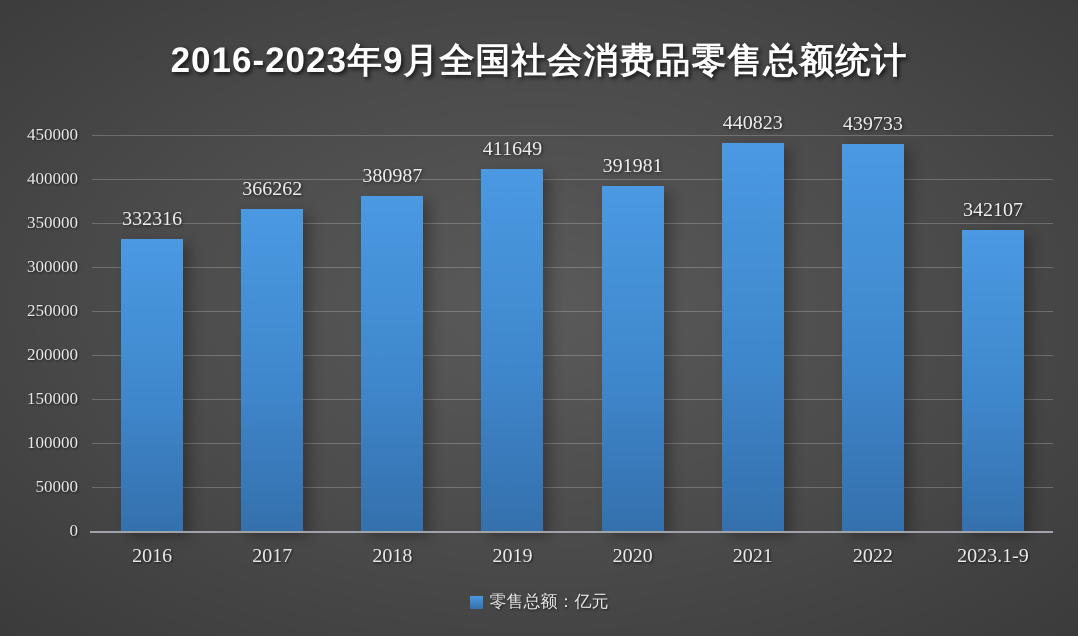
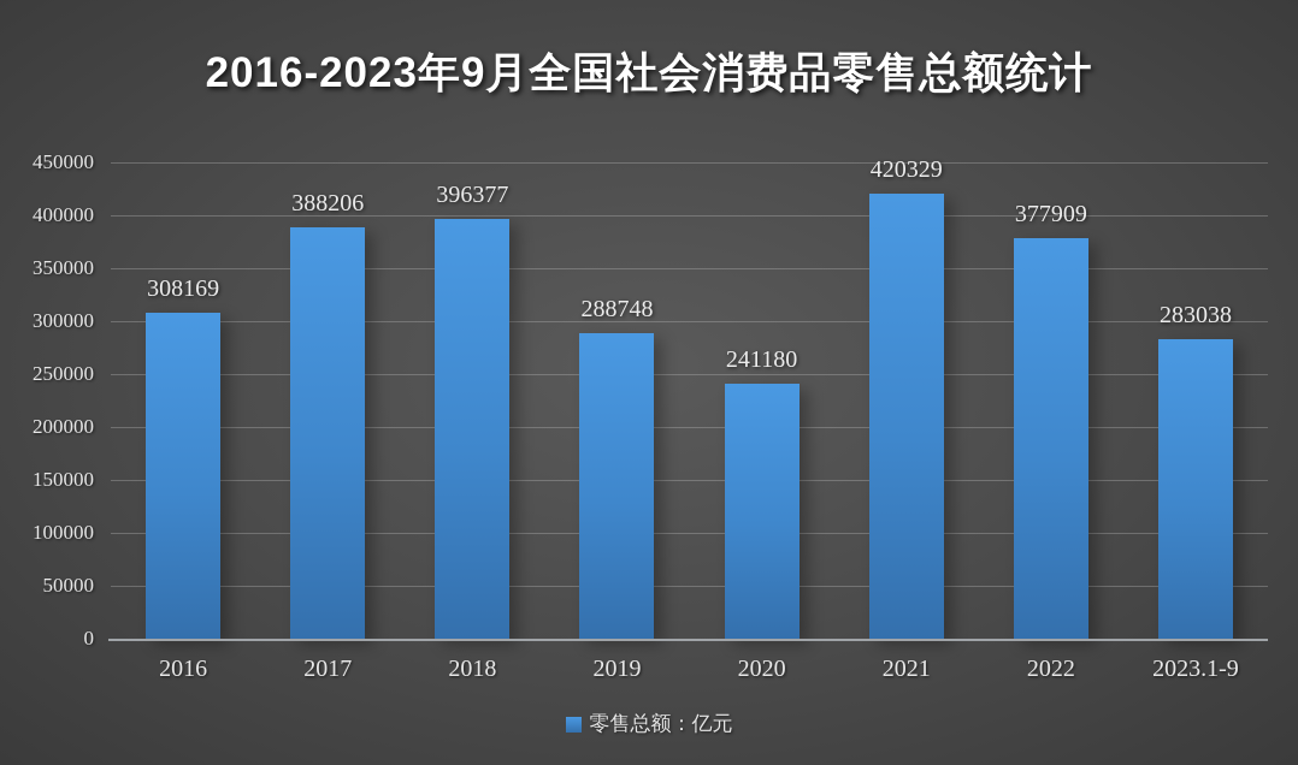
2016: 332316 -> 308169
2017: 366262 -> 388206
2018: 380987 -> 396377
2019: 411649 -> 288748
2020: 391981 -> 241180
2021: 440823 -> 420329
2022: 439733 -> 377909
2023.1-9: 342107 -> 283038
